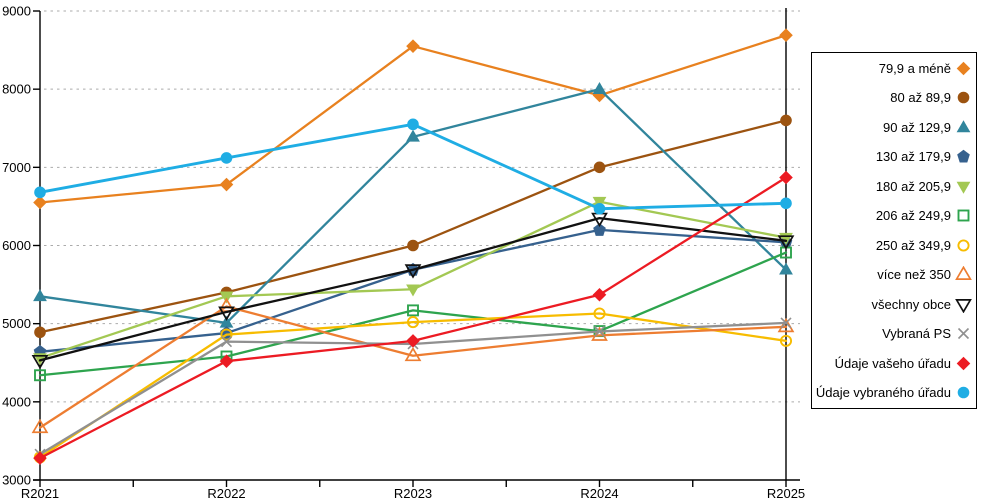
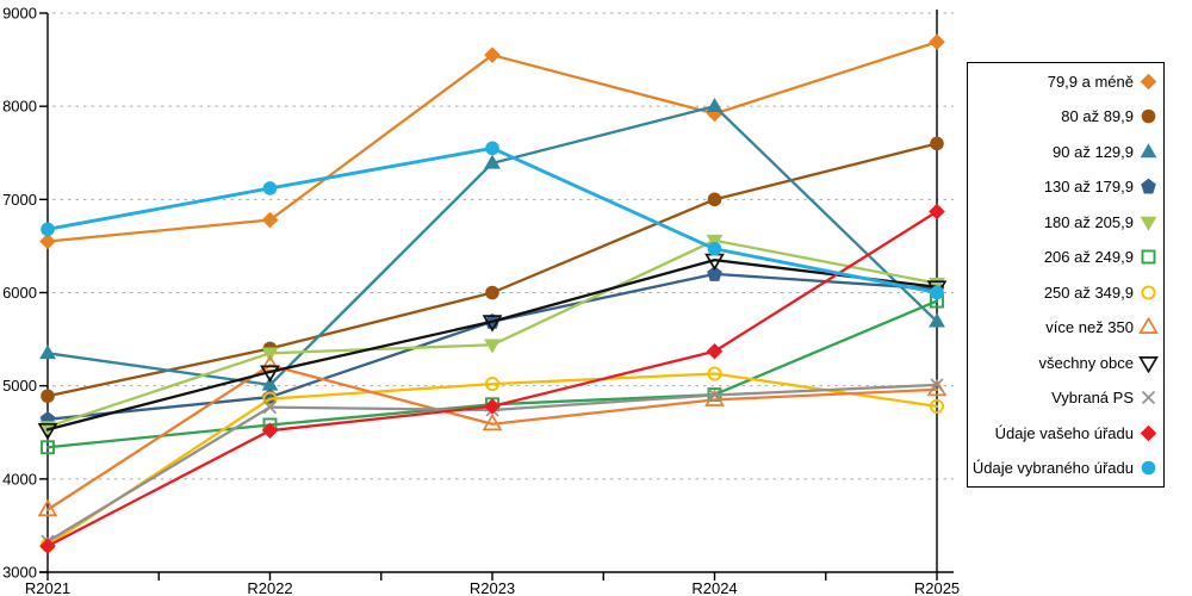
206 až 249,9/R2023: 5200 -> 4800
Údaje vybraného úřadu/R2025: 6500 -> 6000
